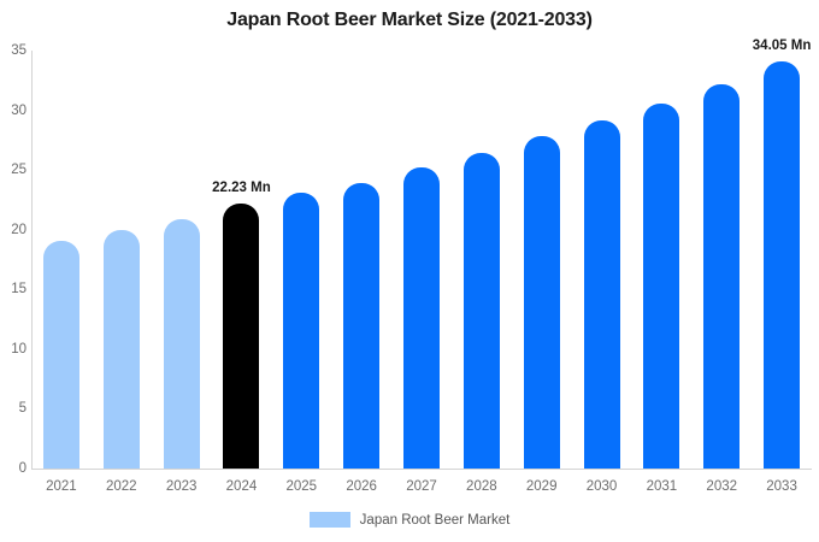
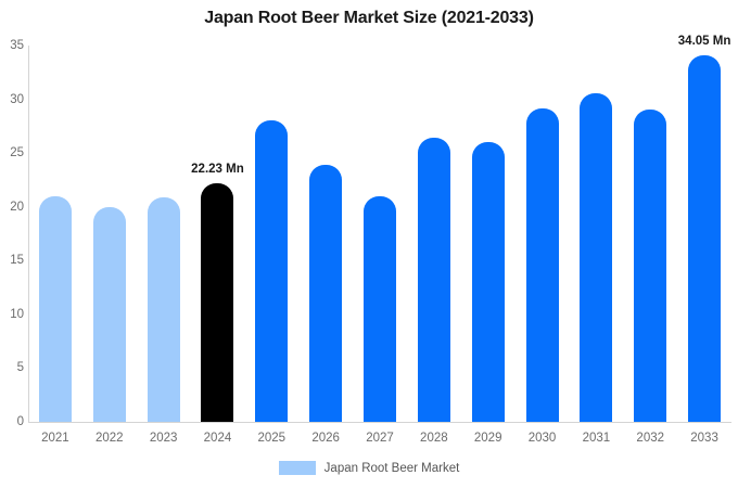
2021: 19 -> 21
2025: 23 -> 28
2027: 25 -> 21
2029: 28 -> 26
2032: 32 -> 29
